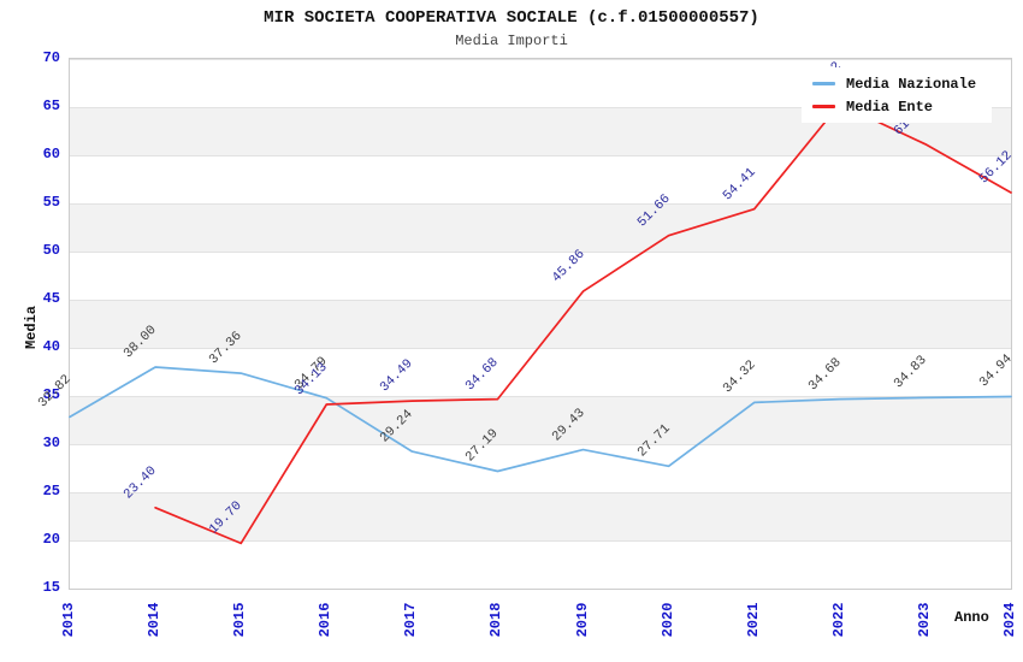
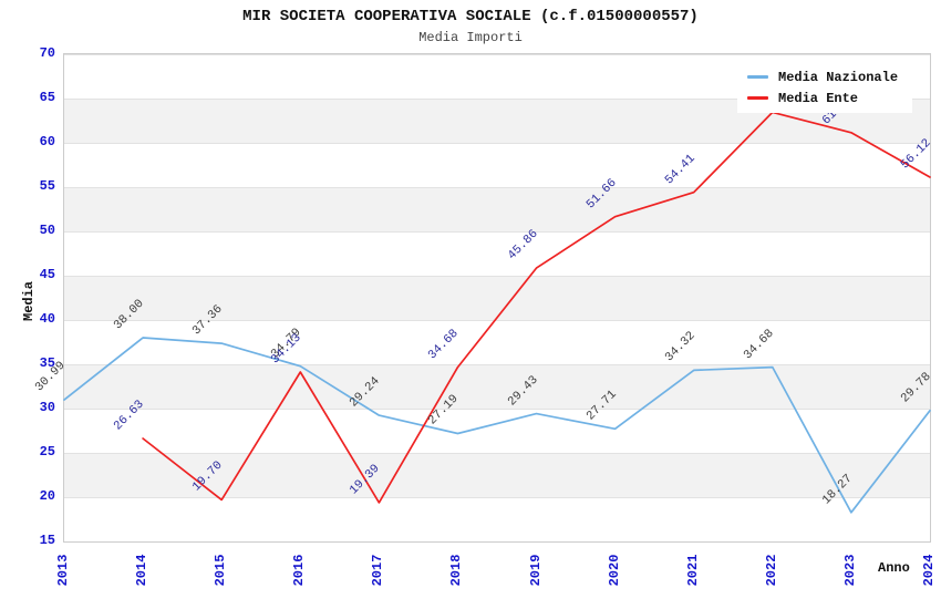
Media Nazionale/2013: 32.82 -> 30.99
Media Ente/2014: 23.40 -> 26.63
Media Ente/2017: 34.49 -> 19.39
Media Ente/2022: 65.32 -> 63.45
Media Nazionale/2023: 34.83 -> 18.27
Media Nazionale/2024: 34.94 -> 29.78
